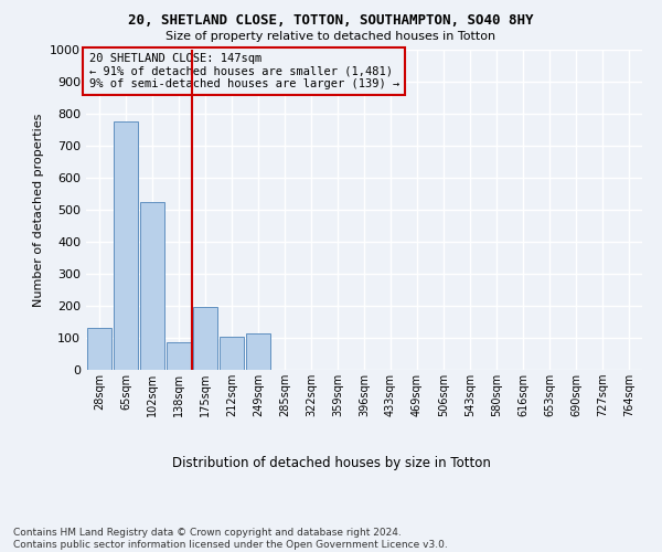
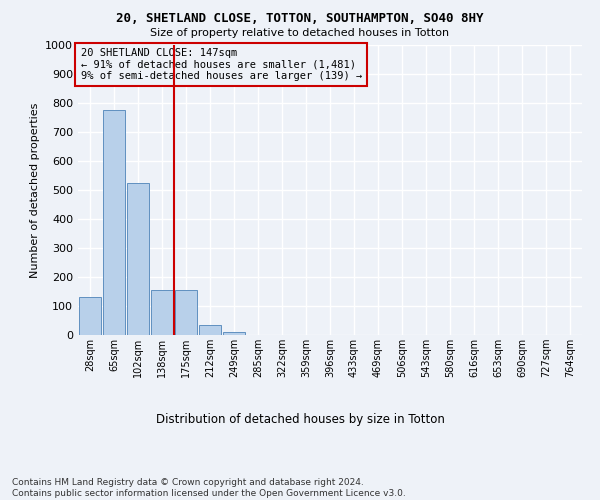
138sqm: 85 -> 155
175sqm: 195 -> 155
212sqm: 105 -> 35
249sqm: 115 -> 10
